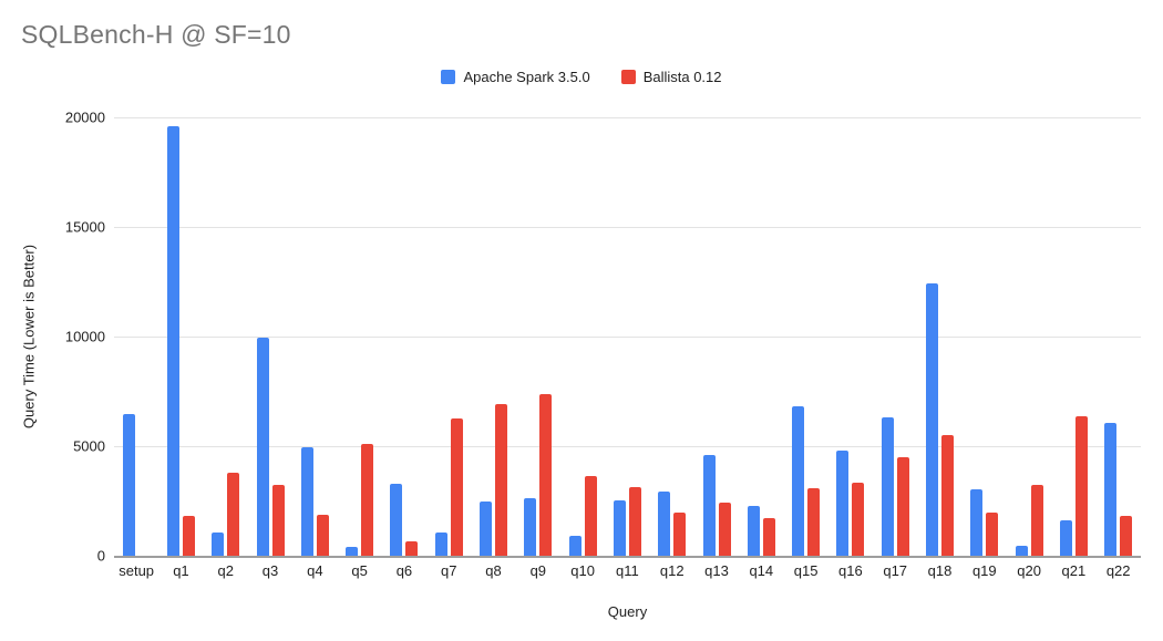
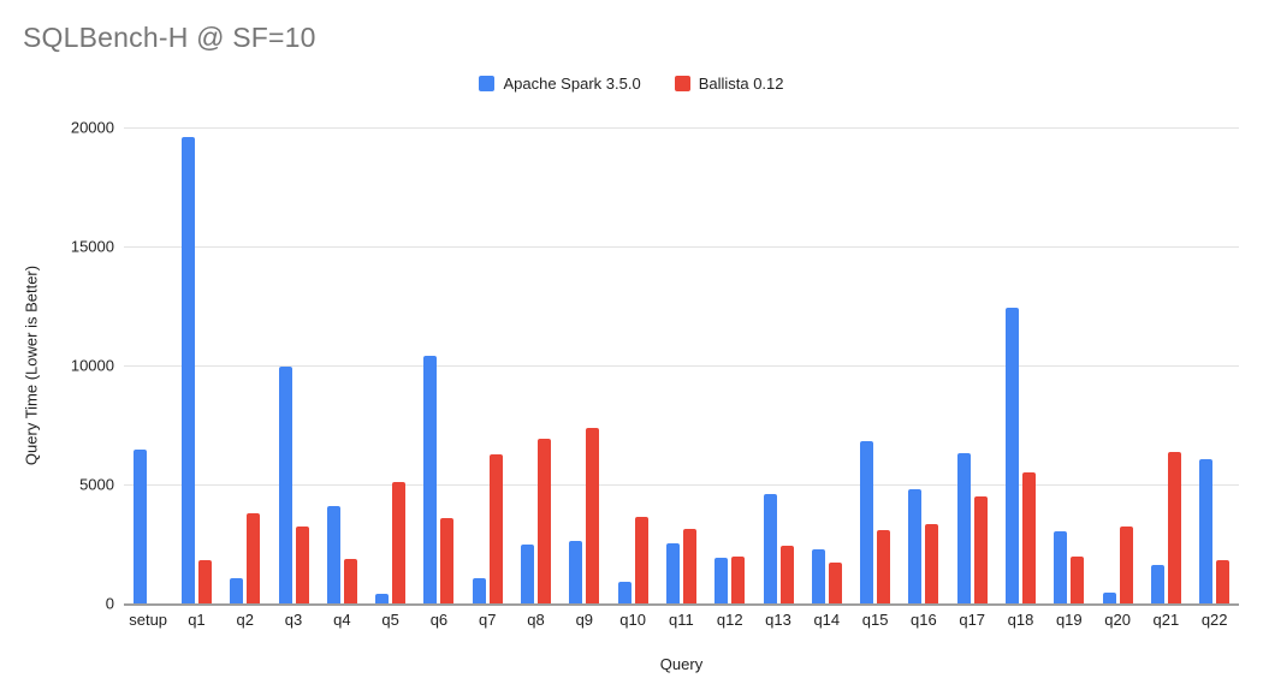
Apache Spark 3.5.0/q4: 5000 -> 4100
Apache Spark 3.5.0/q6: 3300 -> 10400
Ballista 0.12/q6: 600 -> 3600
Apache Spark 3.5.0/q12: 3000 -> 1900
